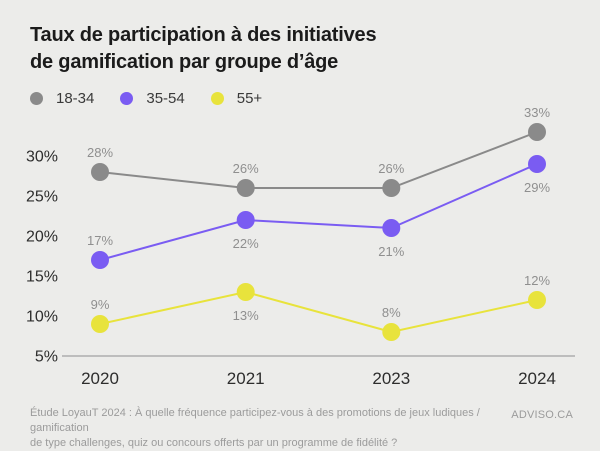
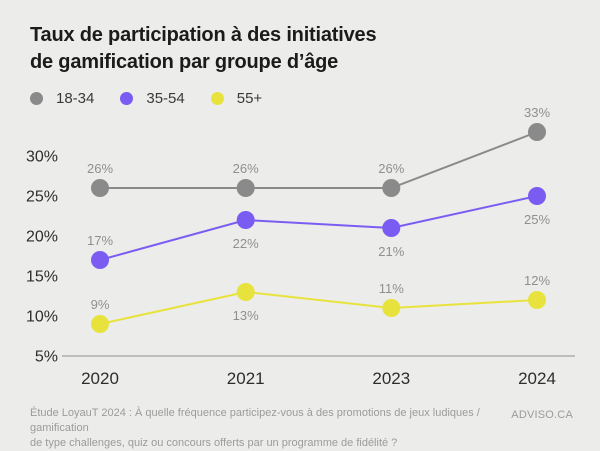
18-34/2020: 28% -> 26%
55+/2023: 8% -> 11%
35-54/2024: 29% -> 25%
